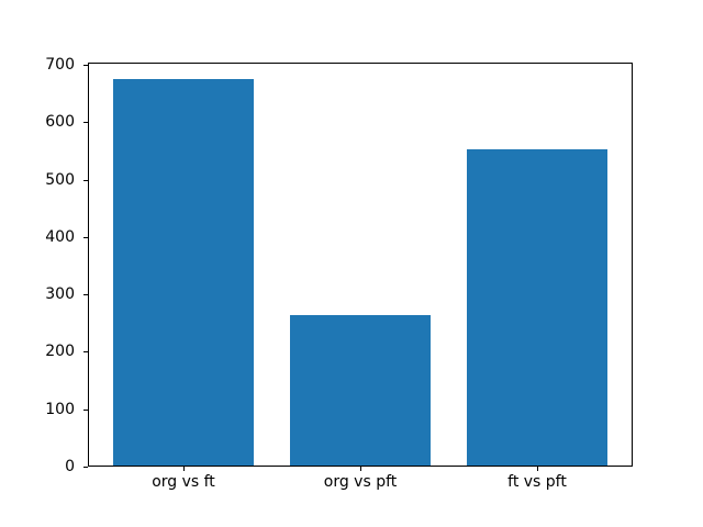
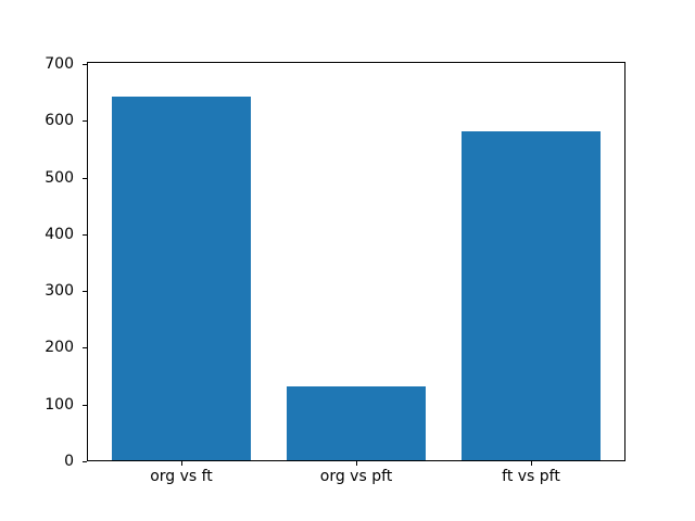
org vs ft: 670 -> 640
org vs pft: 260 -> 130
ft vs pft: 550 -> 580
